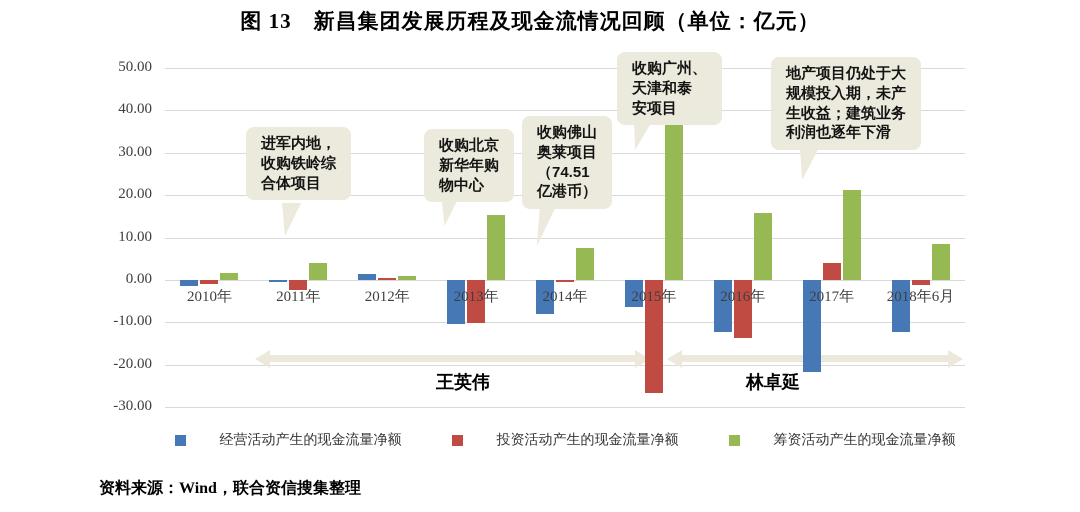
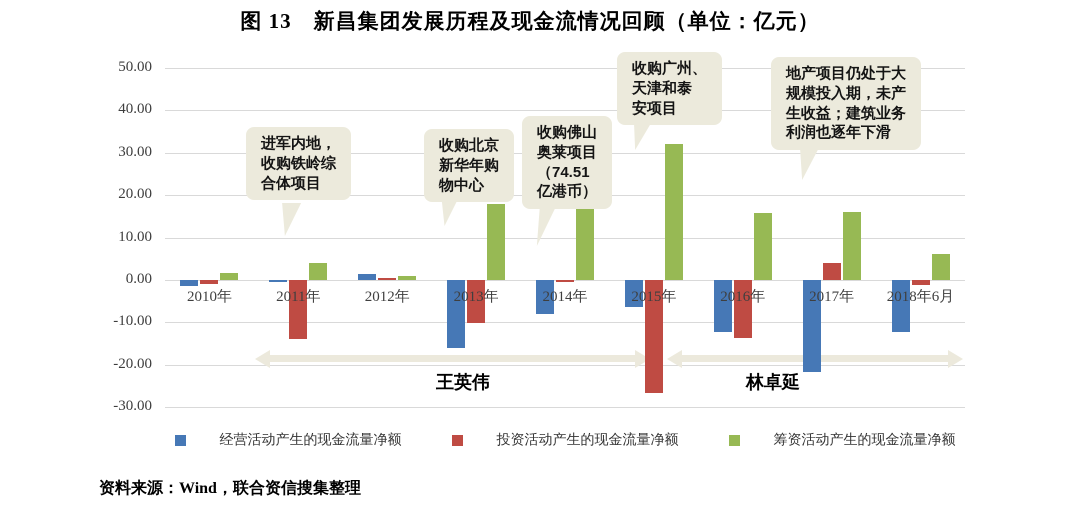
投资活动产生的现金流量净额/2011年: -2 -> -14
经营活动产生的现金流量净额/2013年: -10 -> -16
筹资活动产生的现金流量净额/2013年: 15 -> 18
筹资活动产生的现金流量净额/2014年: 8 -> 22
筹资活动产生的现金流量净额/2015年: 38 -> 32
筹资活动产生的现金流量净额/2017年: 21 -> 16
筹资活动产生的现金流量净额/2018年6月: 8 -> 6
